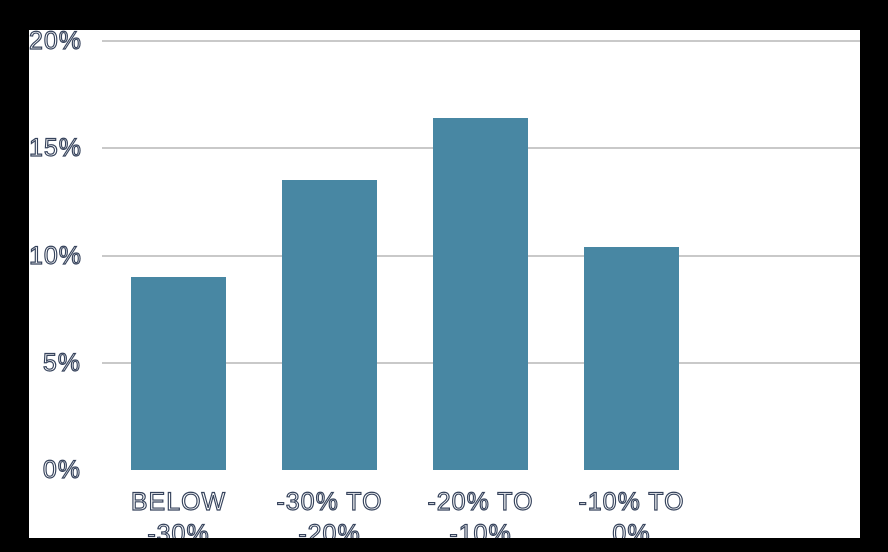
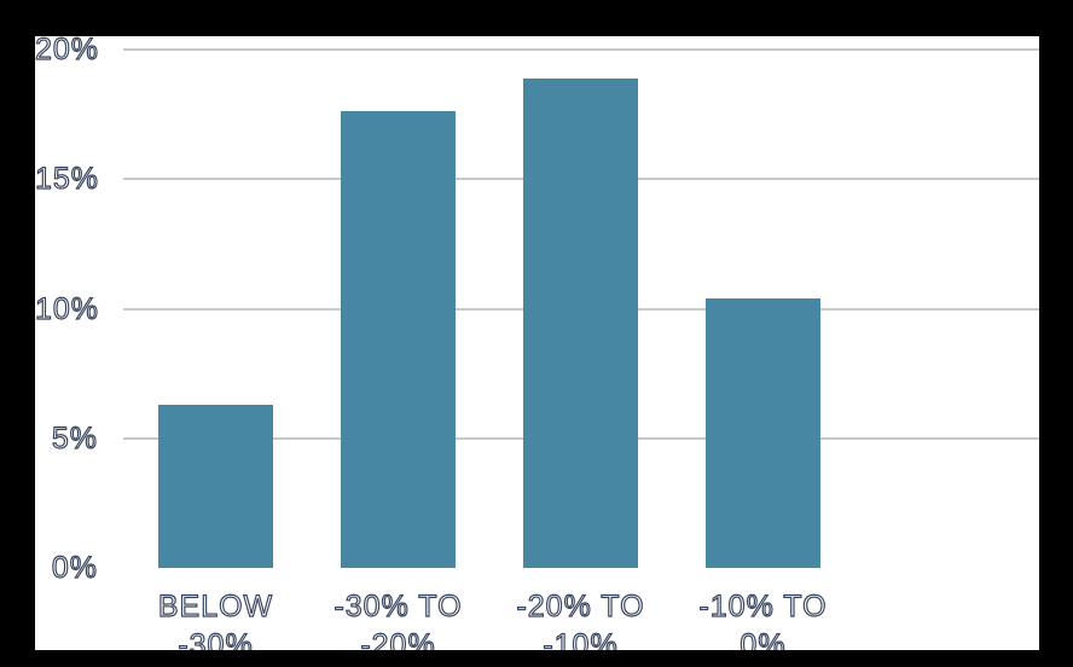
BELOW -30%: 9.0% -> 6.3%
-30% TO -20%: 13.5% -> 17.6%
-20% TO -10%: 16.4% -> 18.9%
